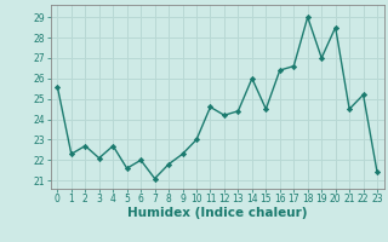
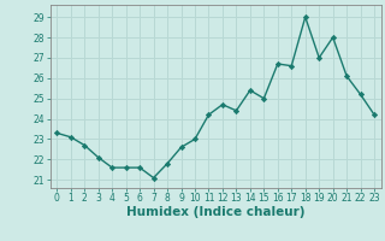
0: 25.6 -> 23.3
1: 22.3 -> 23.1
4: 22.7 -> 21.6
6: 22.0 -> 21.6
9: 22.3 -> 22.6
11: 24.6 -> 24.2
12: 24.2 -> 24.7
14: 26.0 -> 25.4
15: 24.5 -> 25.0
16: 26.4 -> 26.7
20: 28.5 -> 28.0
21: 24.5 -> 26.1
23: 21.4 -> 24.2
